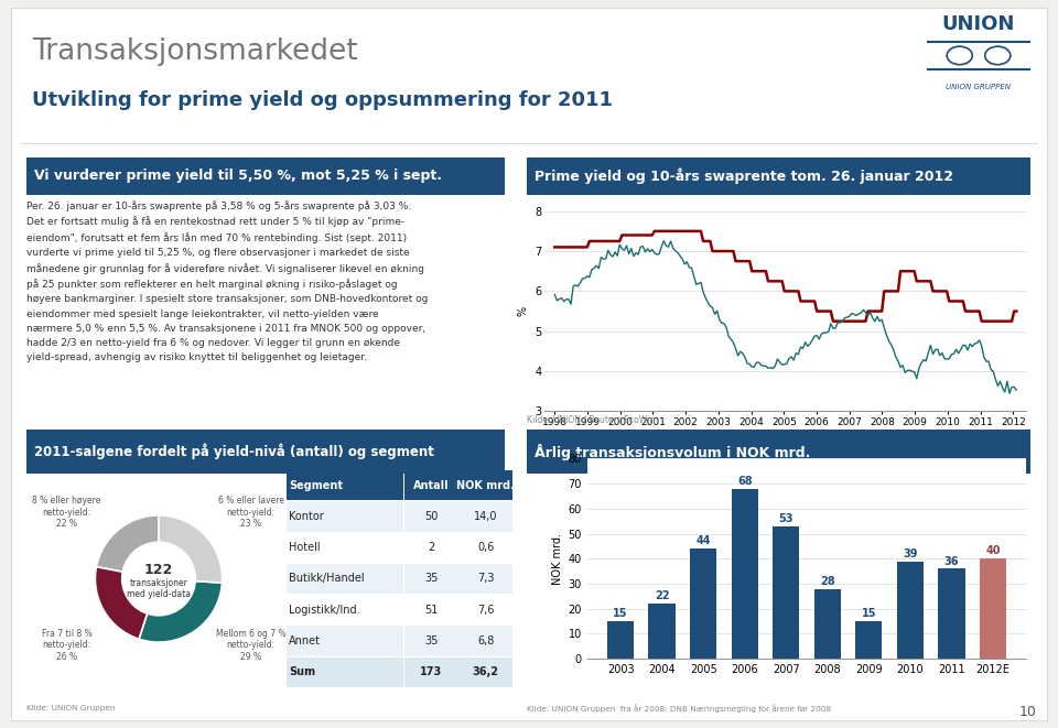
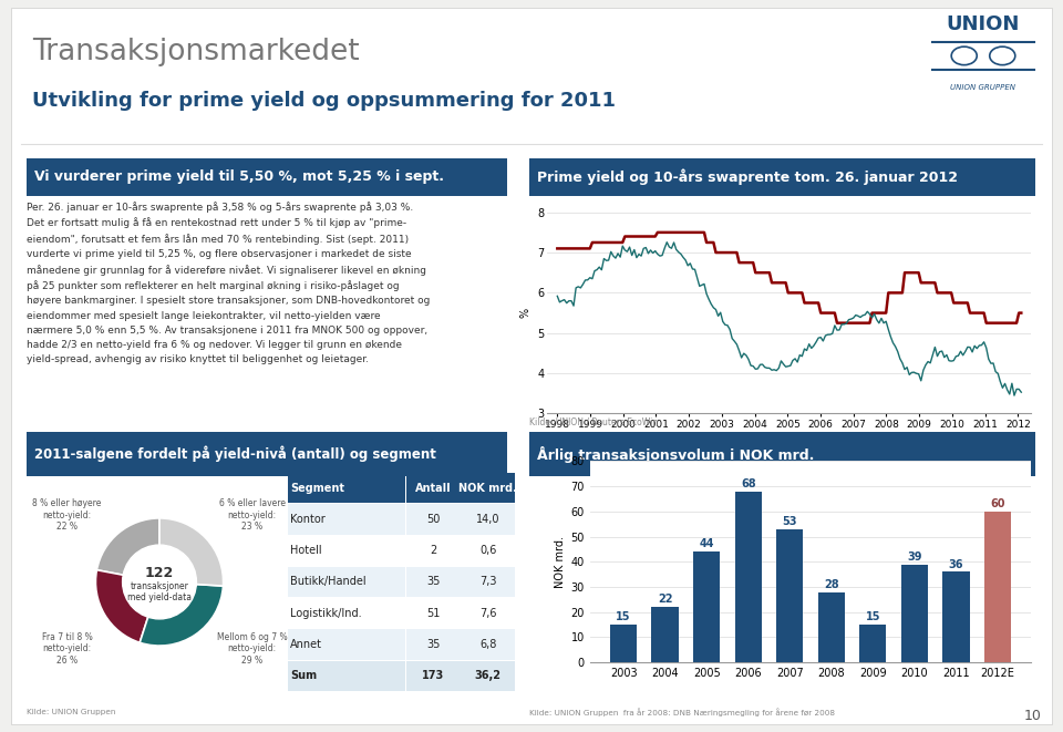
2012E: 40 -> 60
